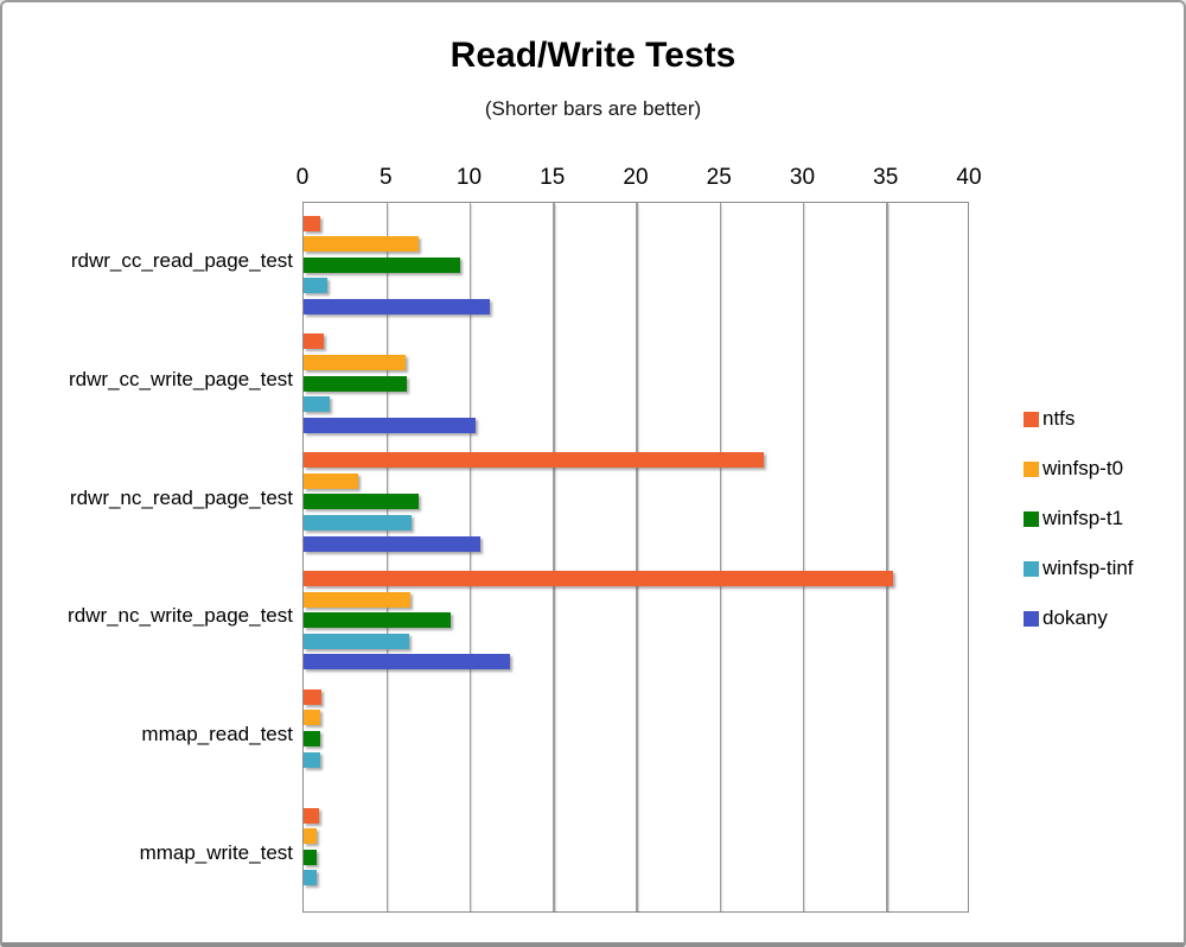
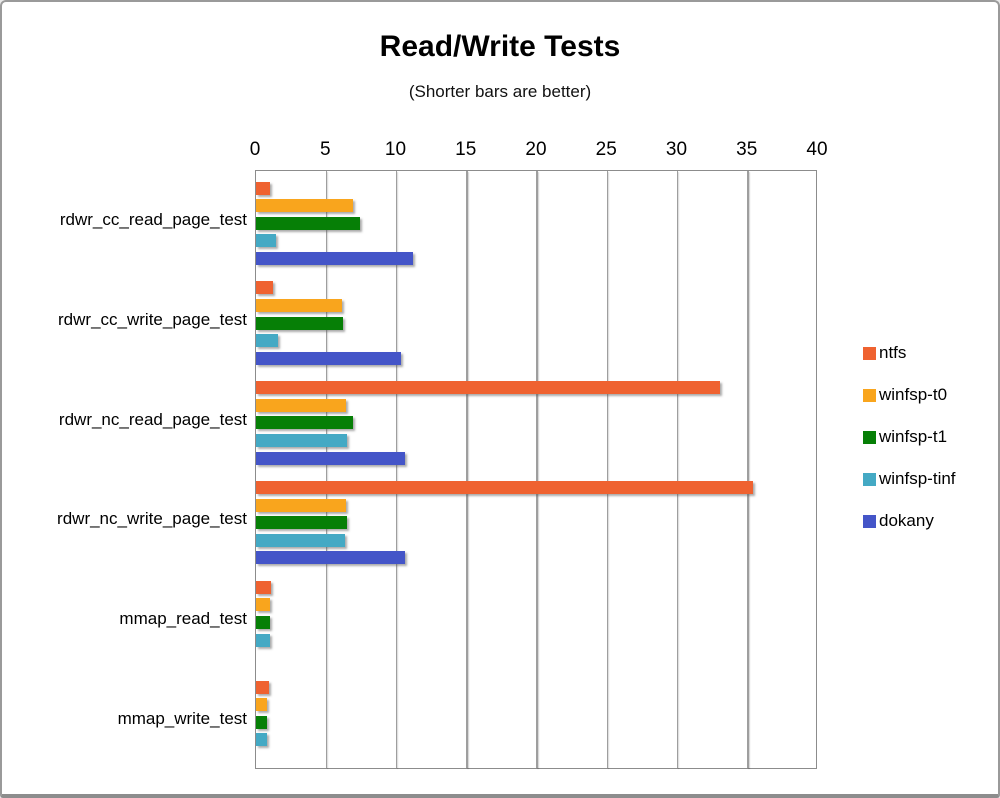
winfsp-t1/rdwr_cc_read_page_test: 9.4 -> 7.4
ntfs/rdwr_nc_read_page_test: 27.6 -> 33.0
winfsp-t0/rdwr_nc_read_page_test: 3.3 -> 6.4
winfsp-t1/rdwr_nc_write_page_test: 8.8 -> 6.5
dokany/rdwr_nc_write_page_test: 12.4 -> 10.6
